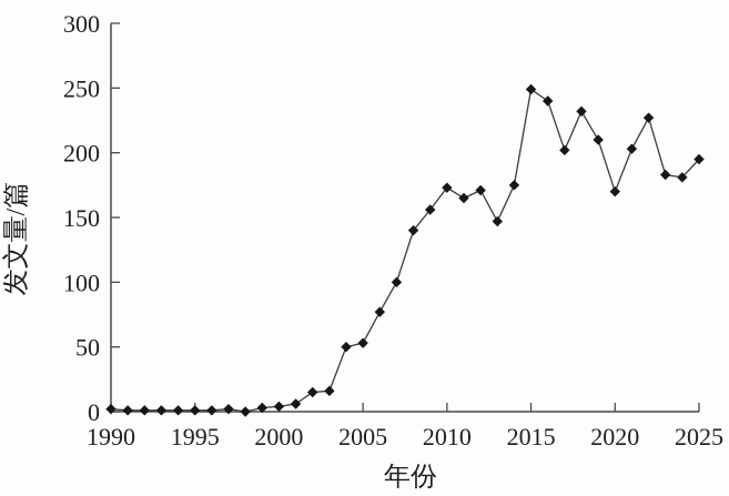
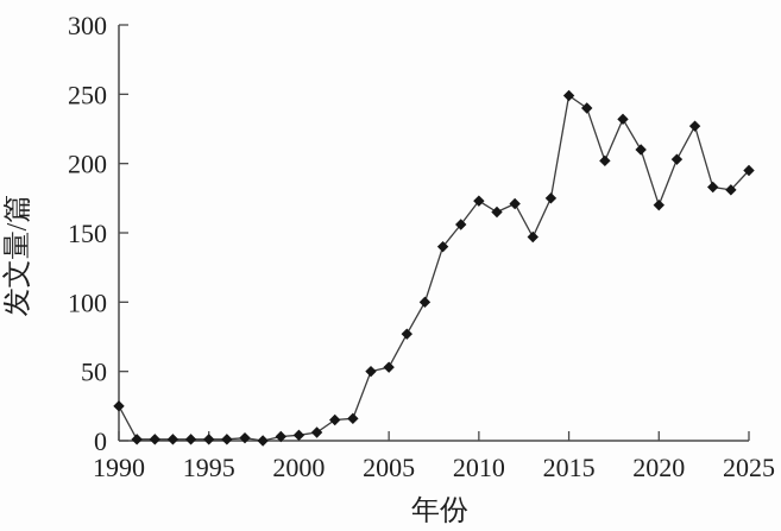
1990: 2 -> 25
